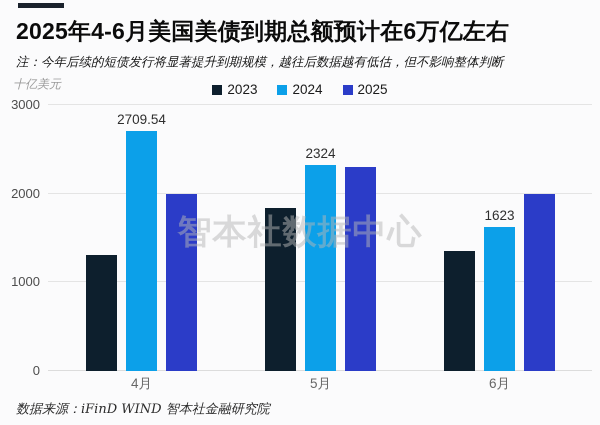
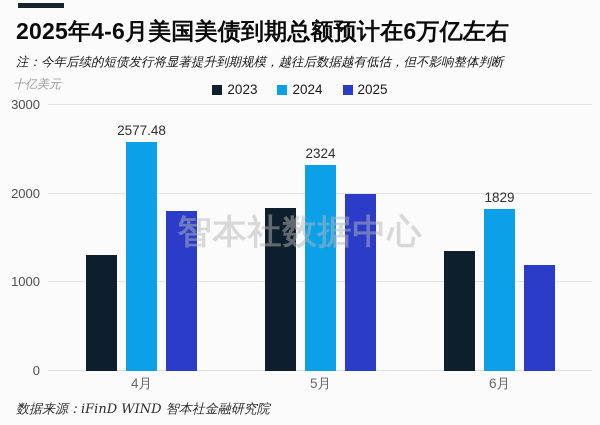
2024/4月: 2709.54 -> 2577.48
2025/4月: 2000 -> 1800
2025/5月: 2300 -> 2000
2024/6月: 1623 -> 1829
2025/6月: 2000 -> 1200
